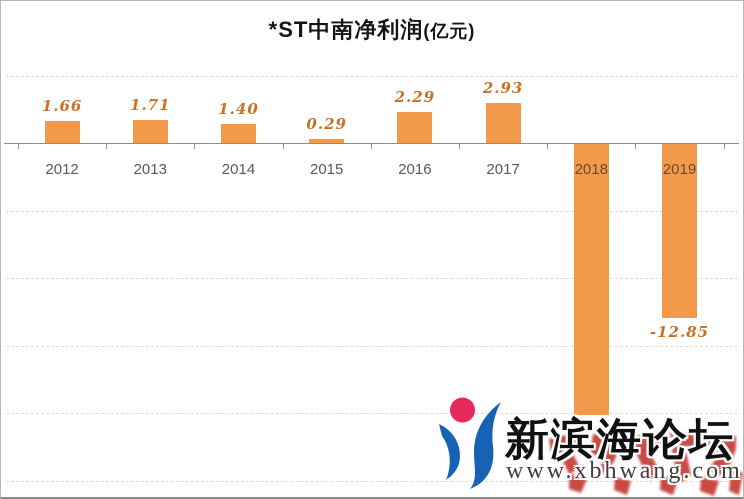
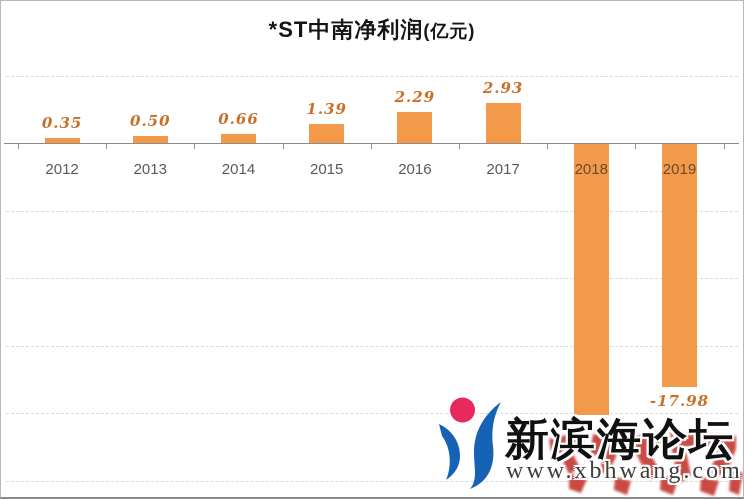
2012: 1.66 -> 0.35
2013: 1.71 -> 0.50
2014: 1.40 -> 0.66
2015: 0.29 -> 1.39
2019: -12.85 -> -17.98
